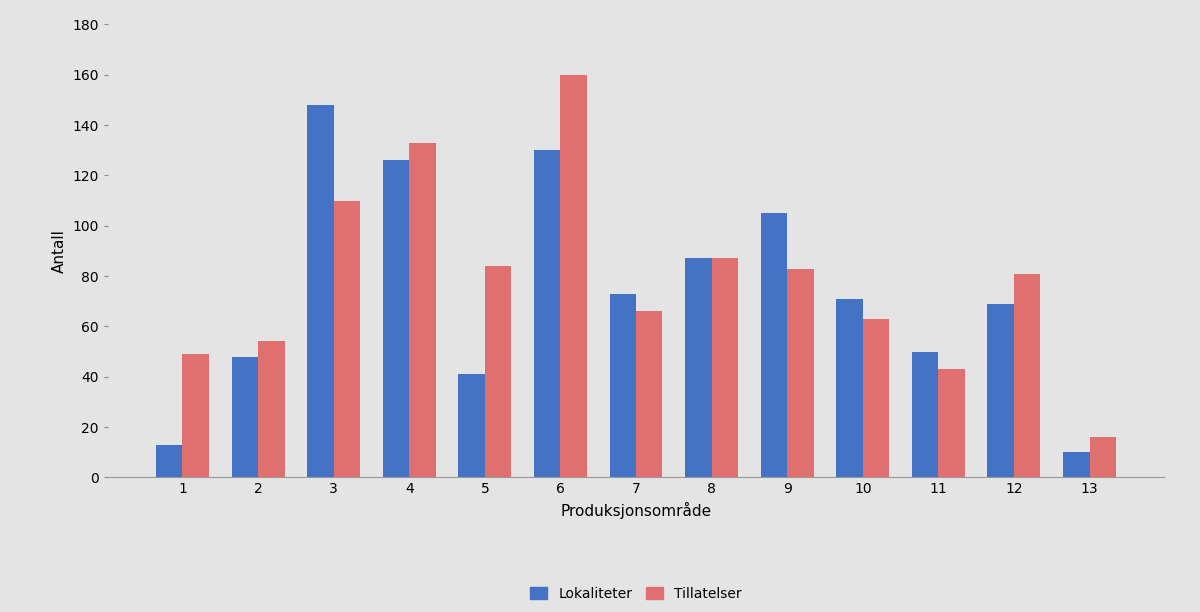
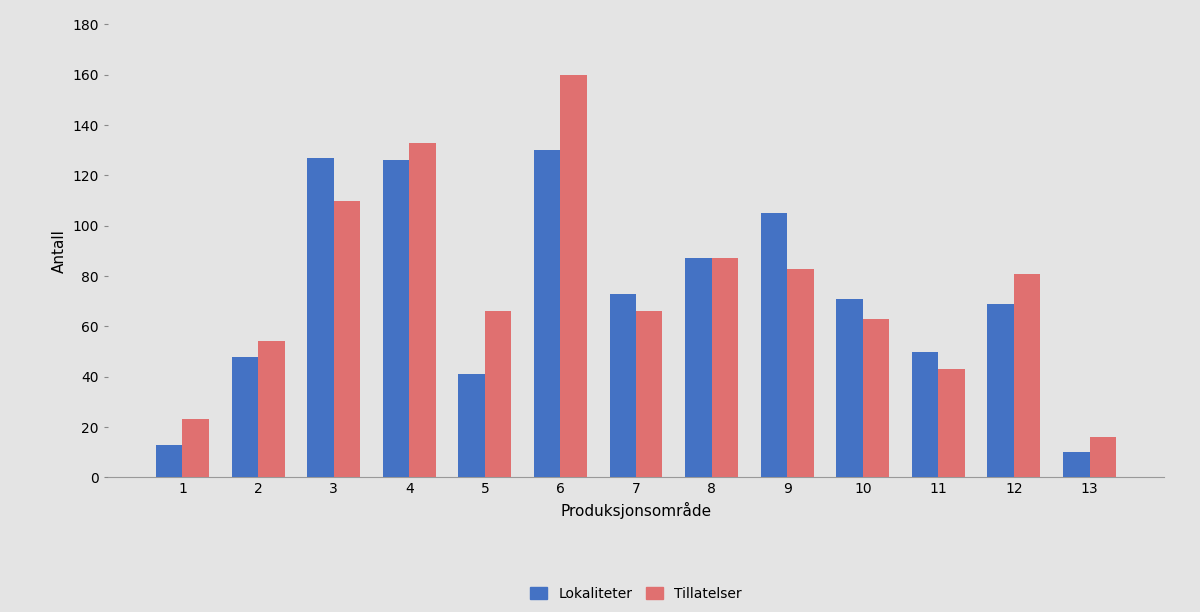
Tillatelser/1: 49 -> 23
Lokaliteter/3: 148 -> 127
Tillatelser/5: 84 -> 66
